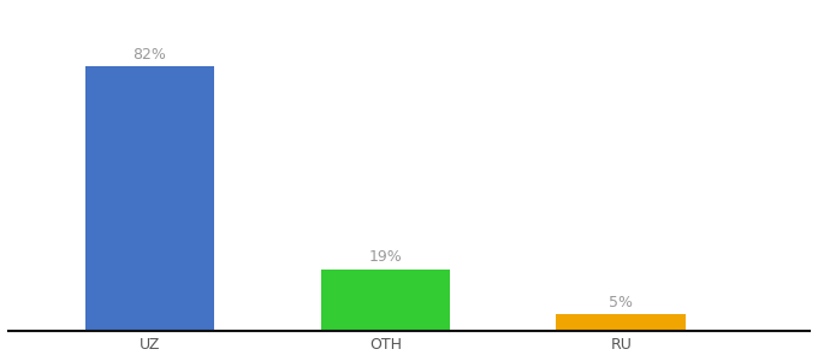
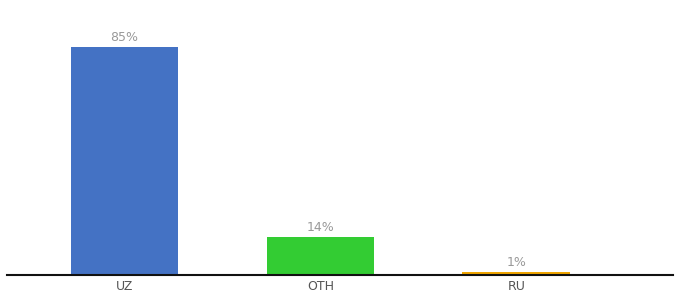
UZ: 82% -> 85%
OTH: 19% -> 14%
RU: 5% -> 1%
